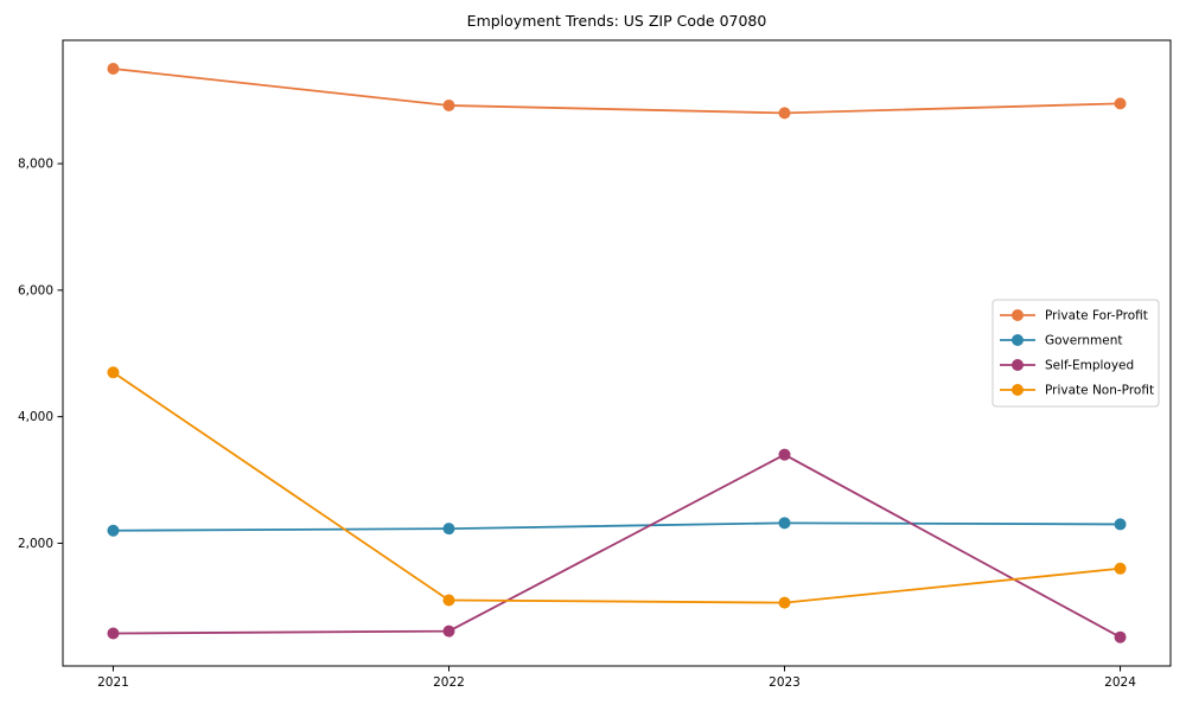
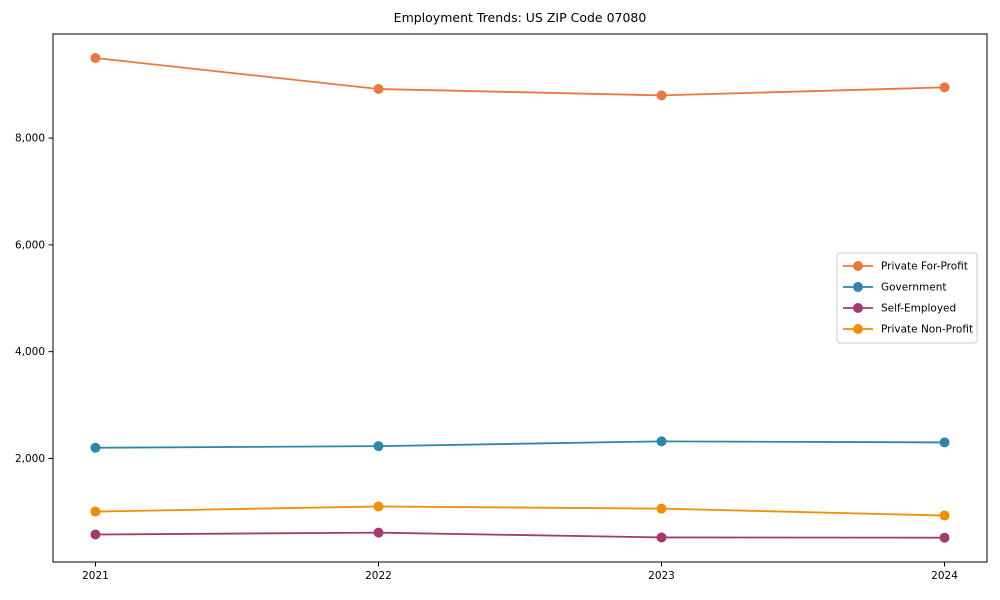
Private Non-Profit/2021: 4700 -> 1000
Self-Employed/2023: 3400 -> 500
Private Non-Profit/2024: 1600 -> 900
